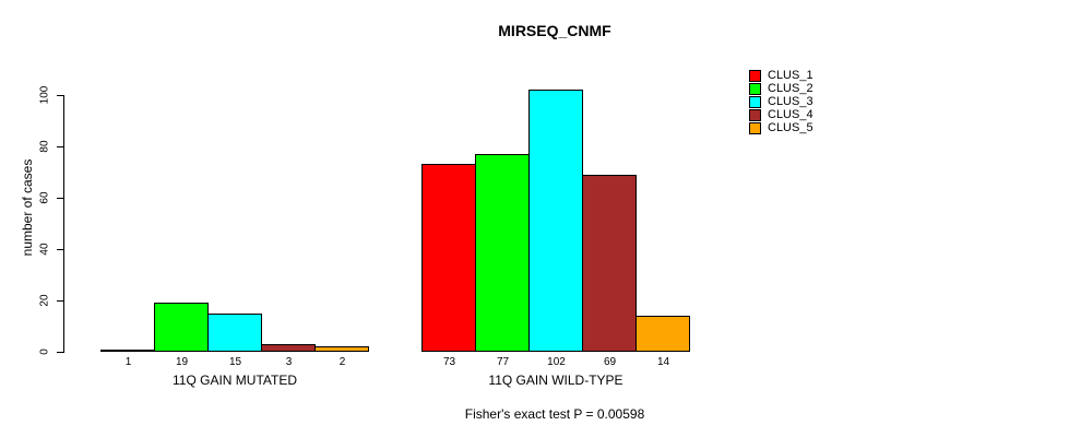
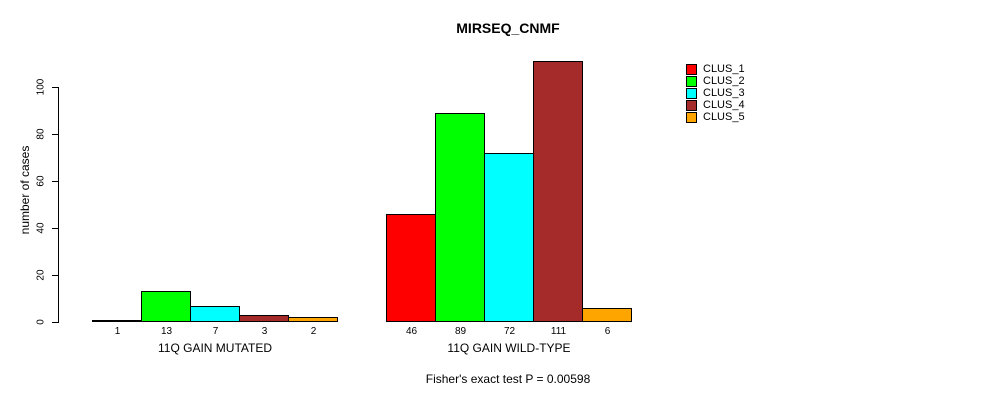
CLUS_2/11Q GAIN MUTATED: 19 -> 13
CLUS_3/11Q GAIN MUTATED: 15 -> 7
CLUS_1/11Q GAIN WILD-TYPE: 73 -> 46
CLUS_2/11Q GAIN WILD-TYPE: 77 -> 89
CLUS_3/11Q GAIN WILD-TYPE: 102 -> 72
CLUS_4/11Q GAIN WILD-TYPE: 69 -> 111
CLUS_5/11Q GAIN WILD-TYPE: 14 -> 6
